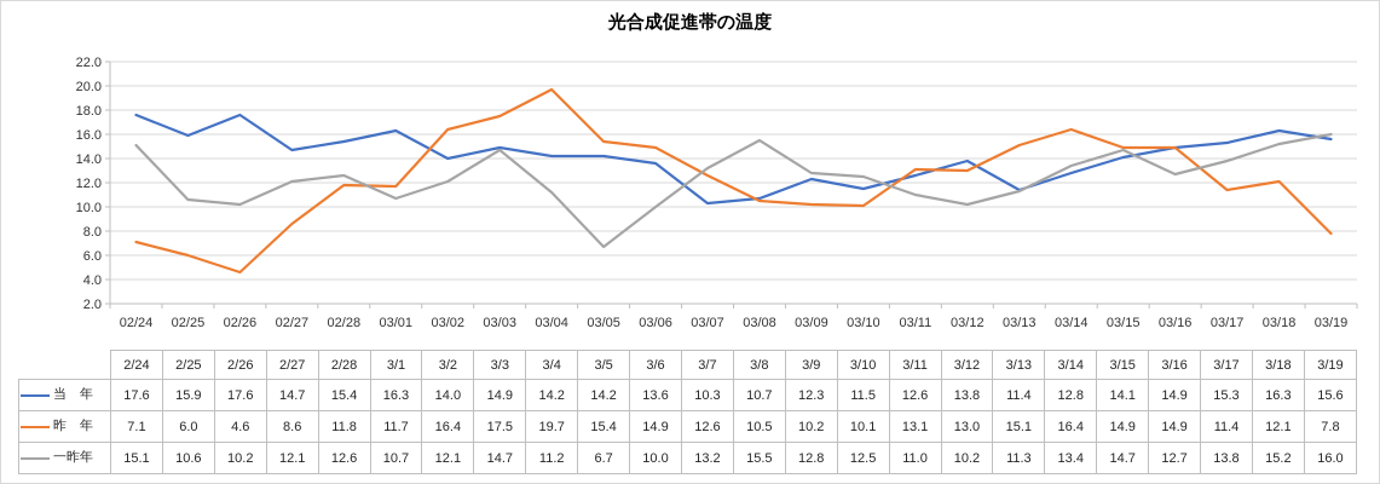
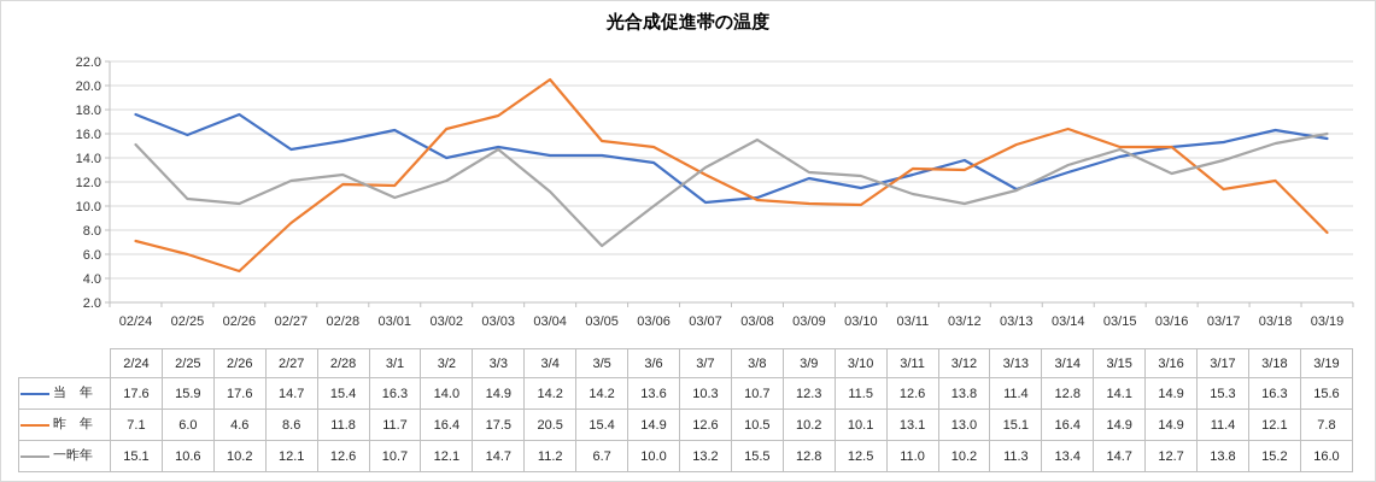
昨 年/03/04: 19.7 -> 20.5
